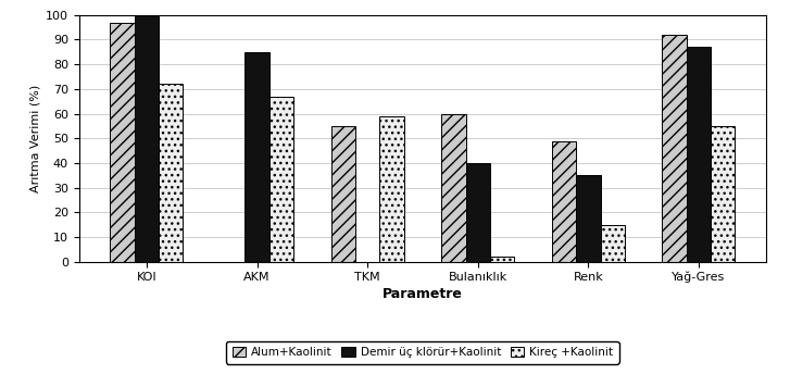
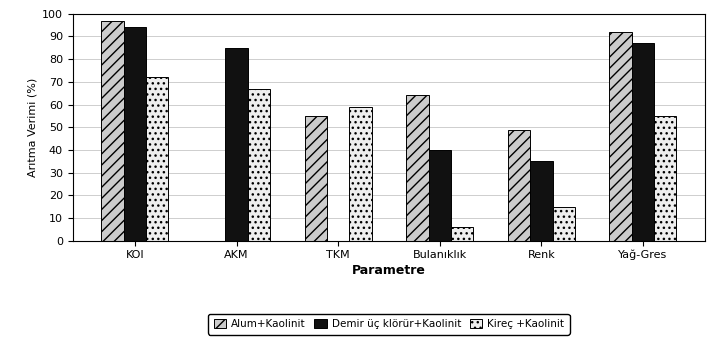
Demir üç klörür+Kaolinit/KOI: 100 -> 94
Alum+Kaolinit/Bulanıklık: 60 -> 64
Kireç +Kaolinit/Bulanıklık: 2 -> 6
